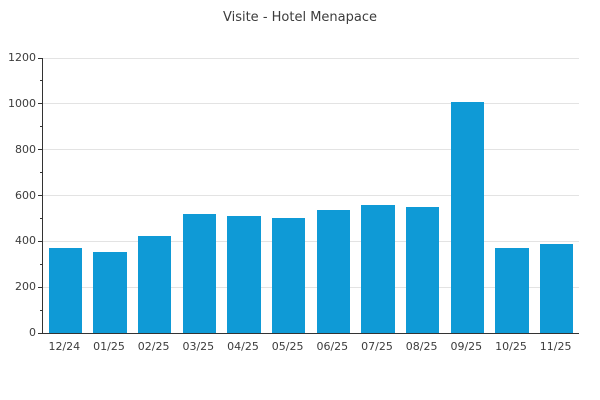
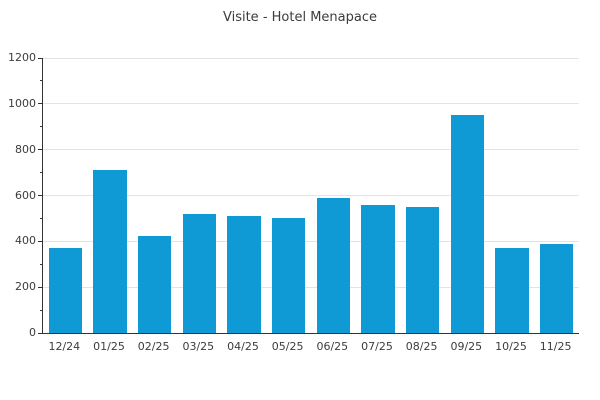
01/25: 360 -> 710
06/25: 540 -> 590
09/25: 1010 -> 950
